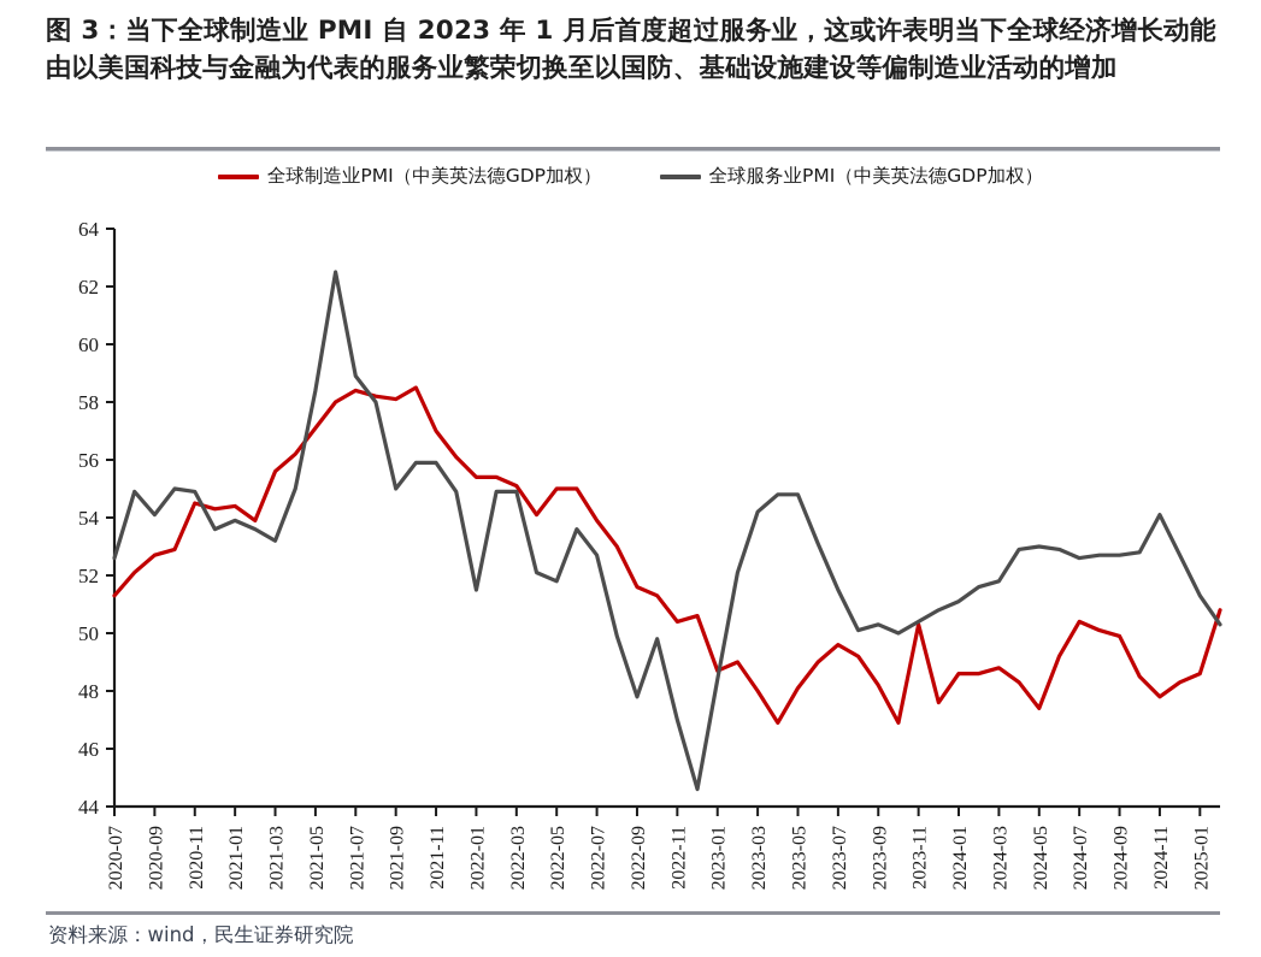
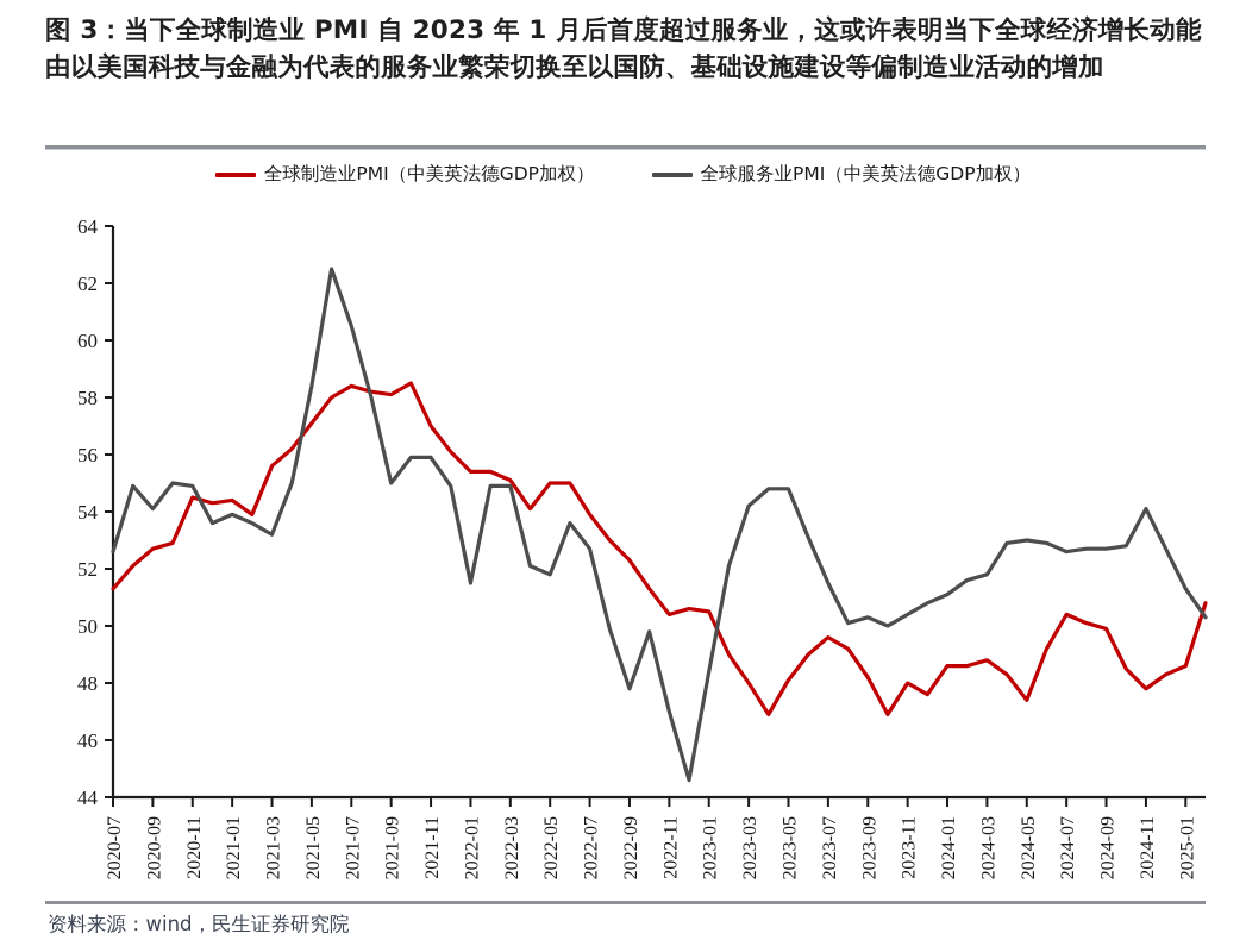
全球服务业PMI（中美英法德GDP加权）/2021-07: 58.9 -> 60.5
全球制造业PMI（中美英法德GDP加权）/2022-09: 51.6 -> 52.3
全球制造业PMI（中美英法德GDP加权）/2023-01: 48.7 -> 50.5
全球制造业PMI（中美英法德GDP加权）/2023-11: 50.3 -> 48.0
